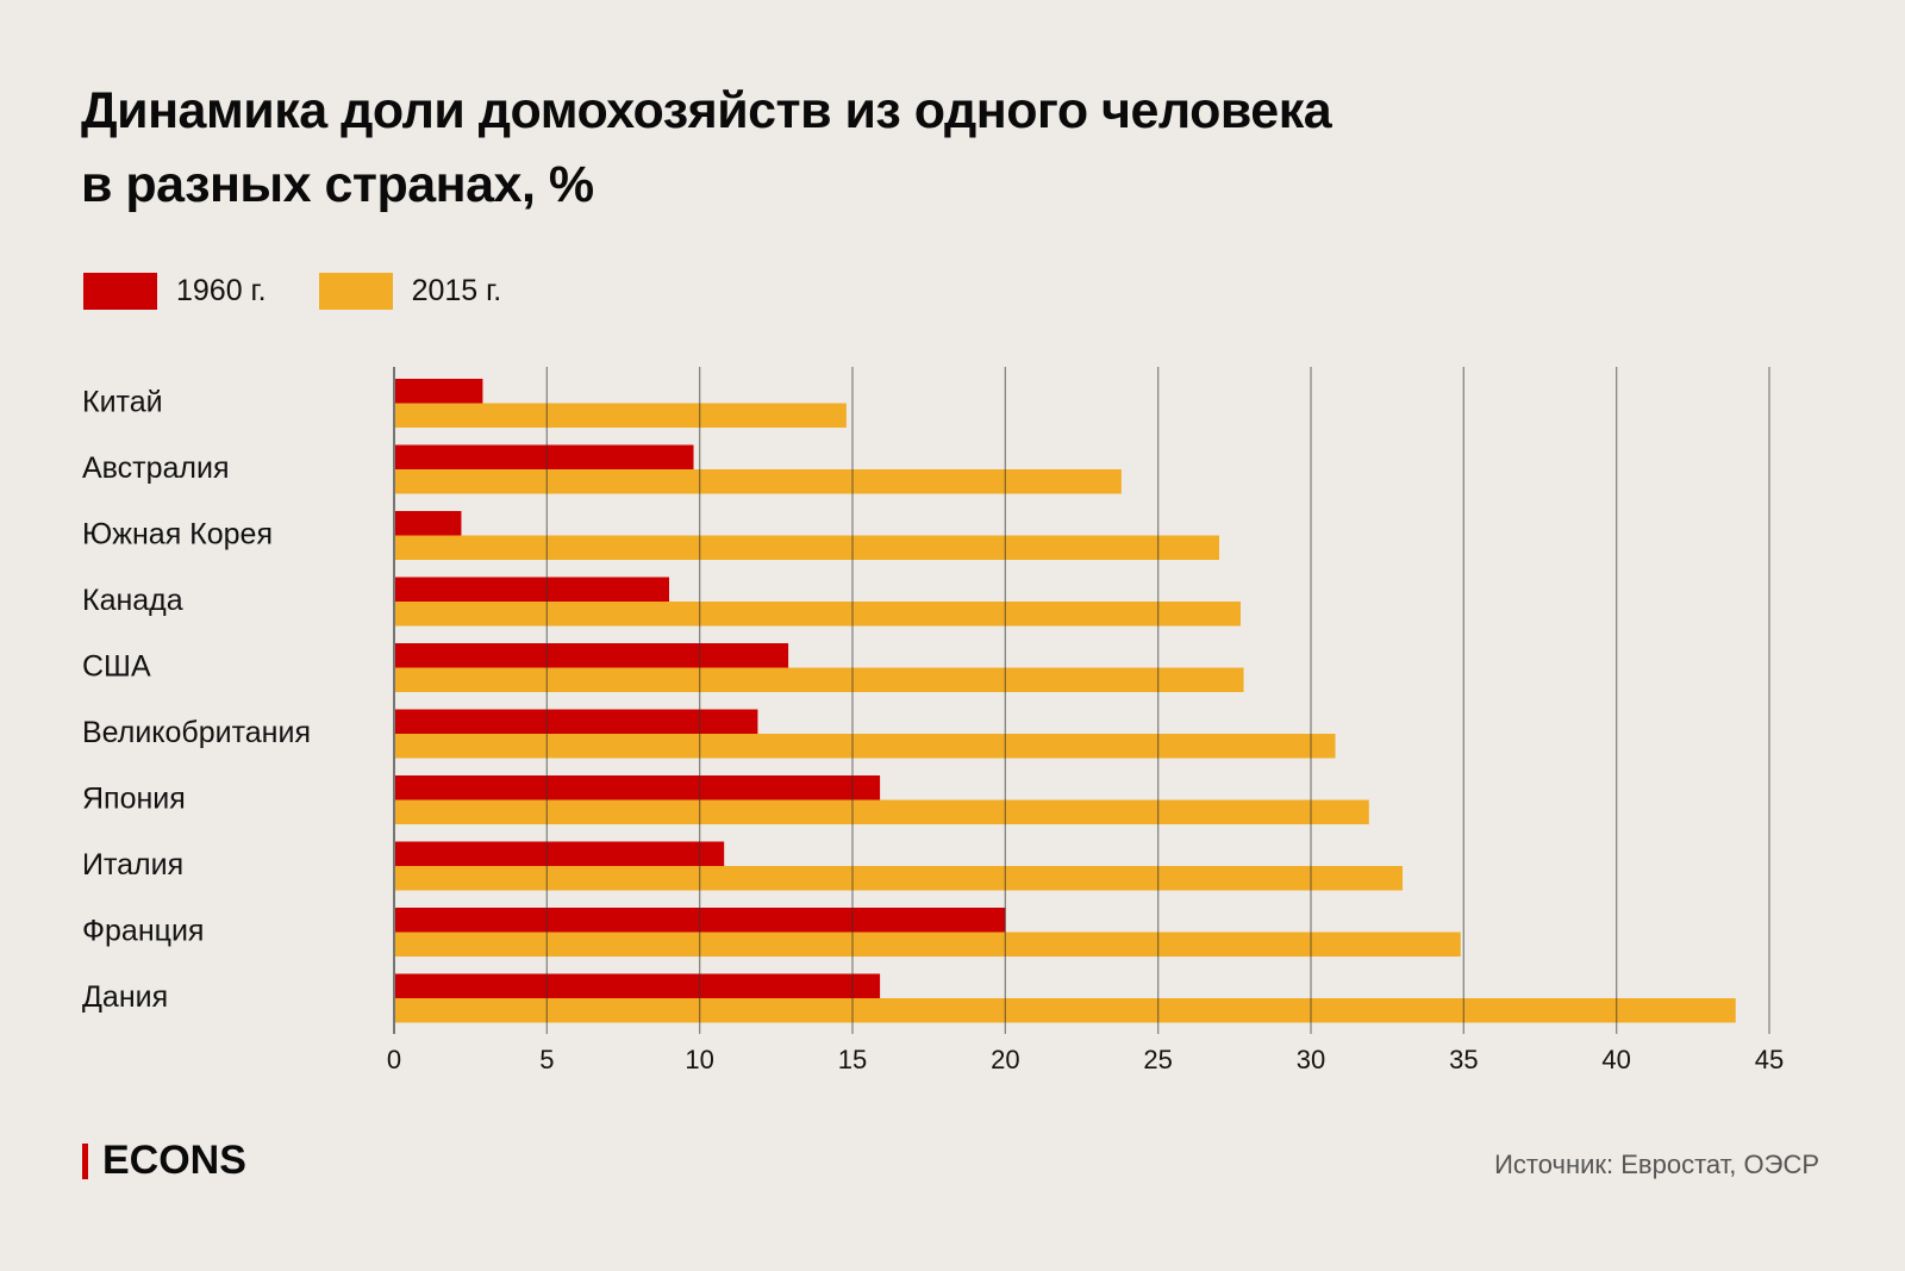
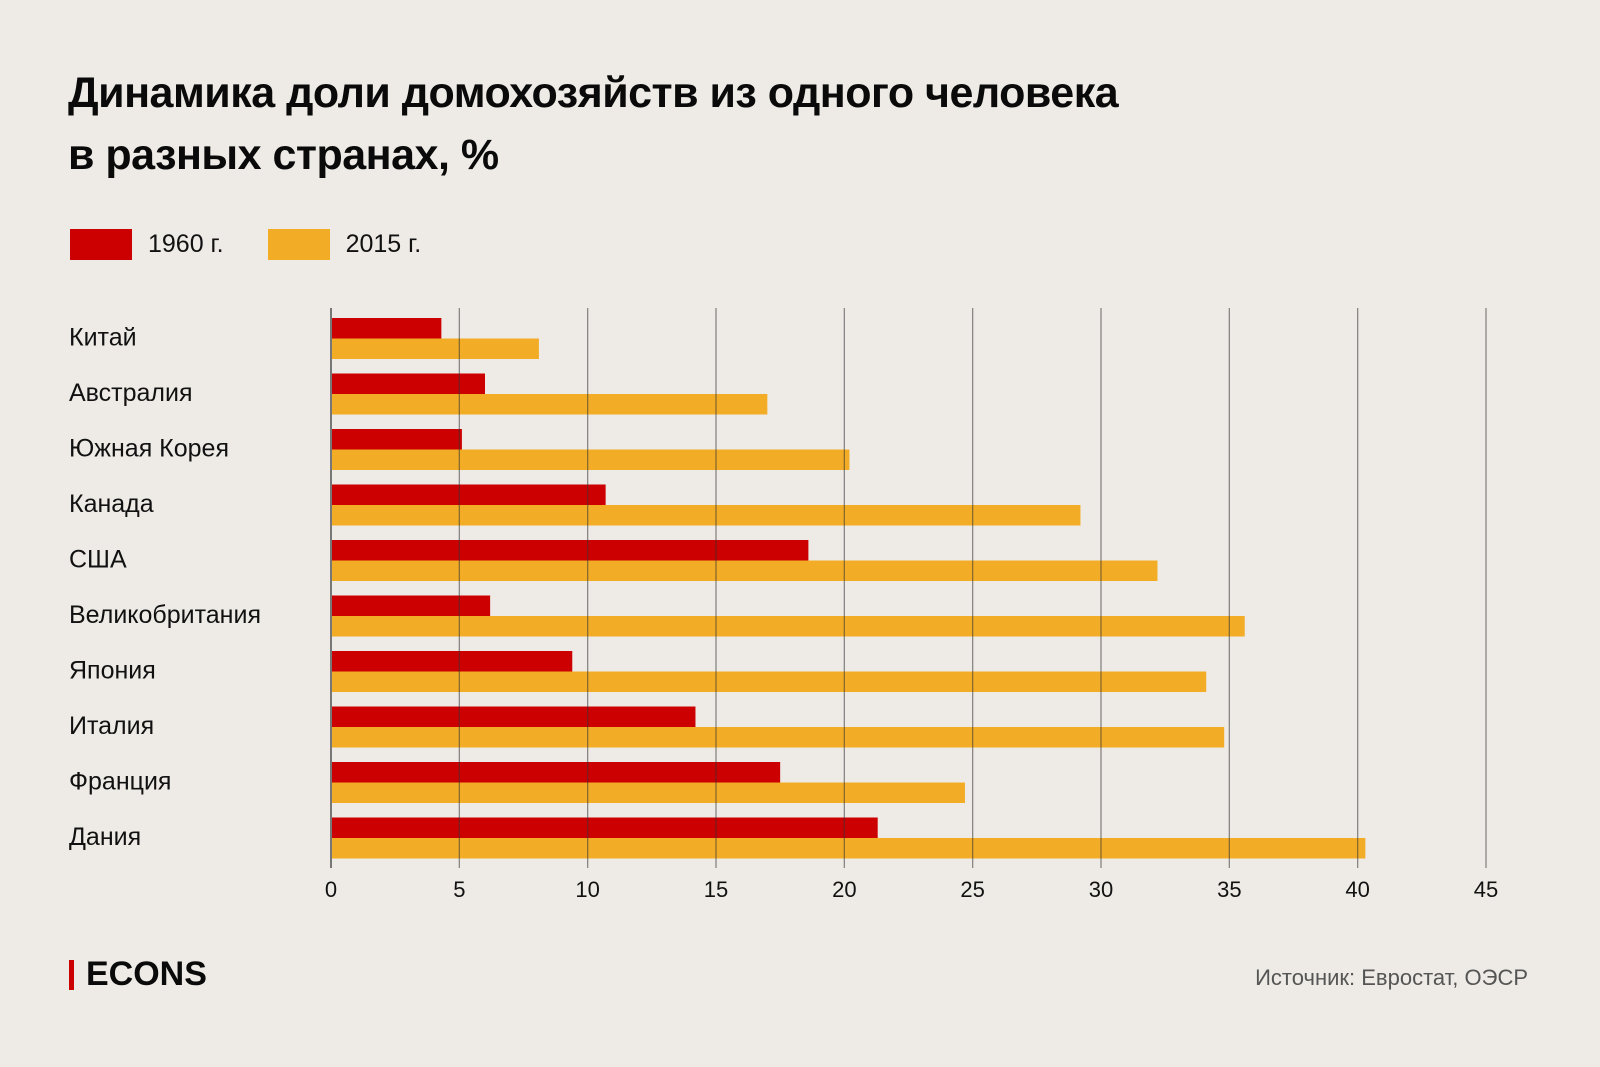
1960 г./Китай: 2.9 -> 4.3
2015 г./Китай: 14.8 -> 8.1
1960 г./Австралия: 9.8 -> 6.0
2015 г./Австралия: 23.8 -> 17.0
1960 г./Южная Корея: 2.2 -> 5.1
2015 г./Южная Корея: 27.0 -> 20.2
1960 г./Канада: 9.0 -> 10.7
2015 г./Канада: 27.7 -> 29.2
1960 г./США: 12.9 -> 18.6
2015 г./США: 27.8 -> 32.2
1960 г./Великобритания: 11.9 -> 6.2
2015 г./Великобритания: 30.8 -> 35.6
1960 г./Япония: 15.9 -> 9.4
2015 г./Япония: 31.9 -> 34.1
1960 г./Италия: 10.8 -> 14.2
2015 г./Италия: 33.0 -> 34.8
1960 г./Франция: 20.0 -> 17.5
2015 г./Франция: 34.9 -> 24.7
1960 г./Дания: 15.9 -> 21.3
2015 г./Дания: 43.9 -> 40.3
